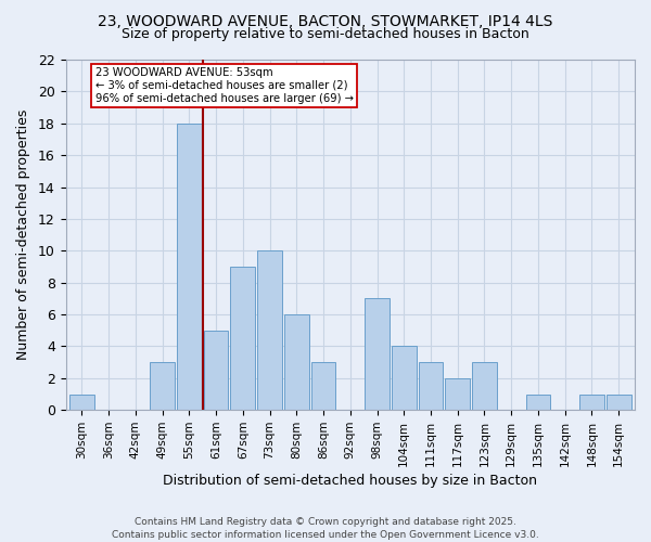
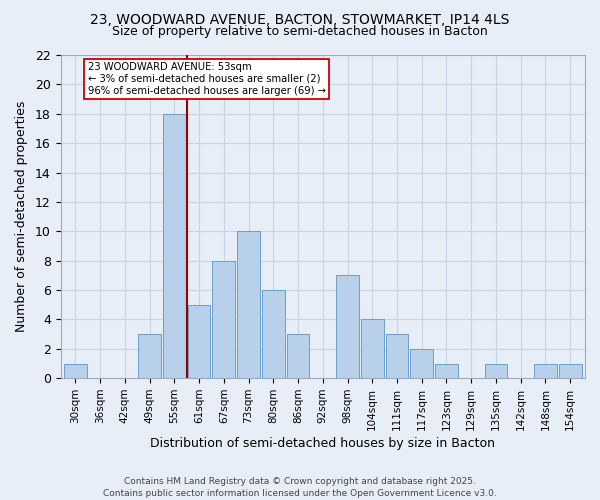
67sqm: 9 -> 8
123sqm: 3 -> 1
